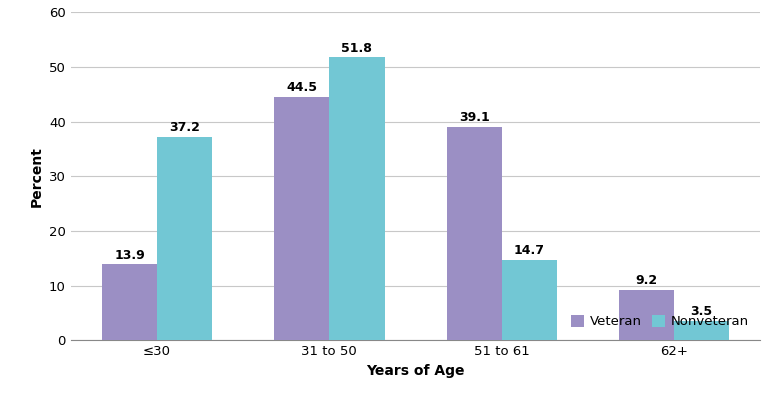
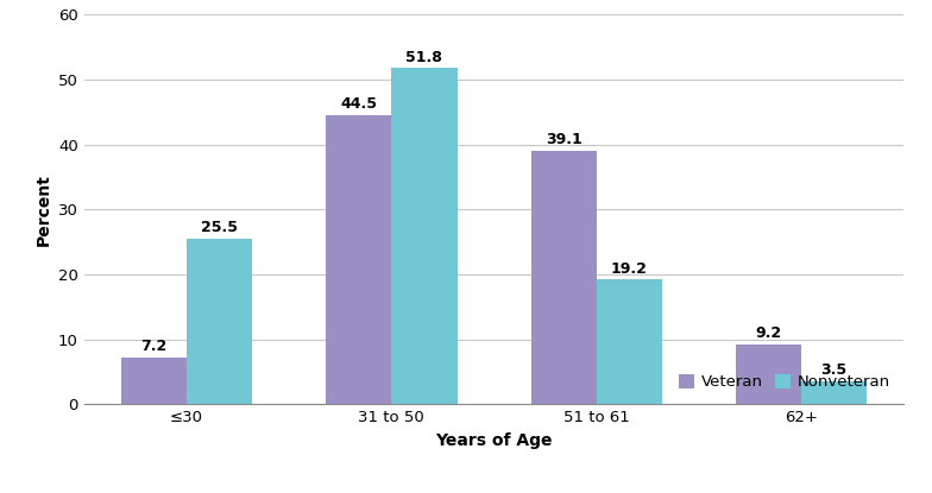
Veteran/≤30: 13.9 -> 7.2
Nonveteran/≤30: 37.2 -> 25.5
Nonveteran/51 to 61: 14.7 -> 19.2
